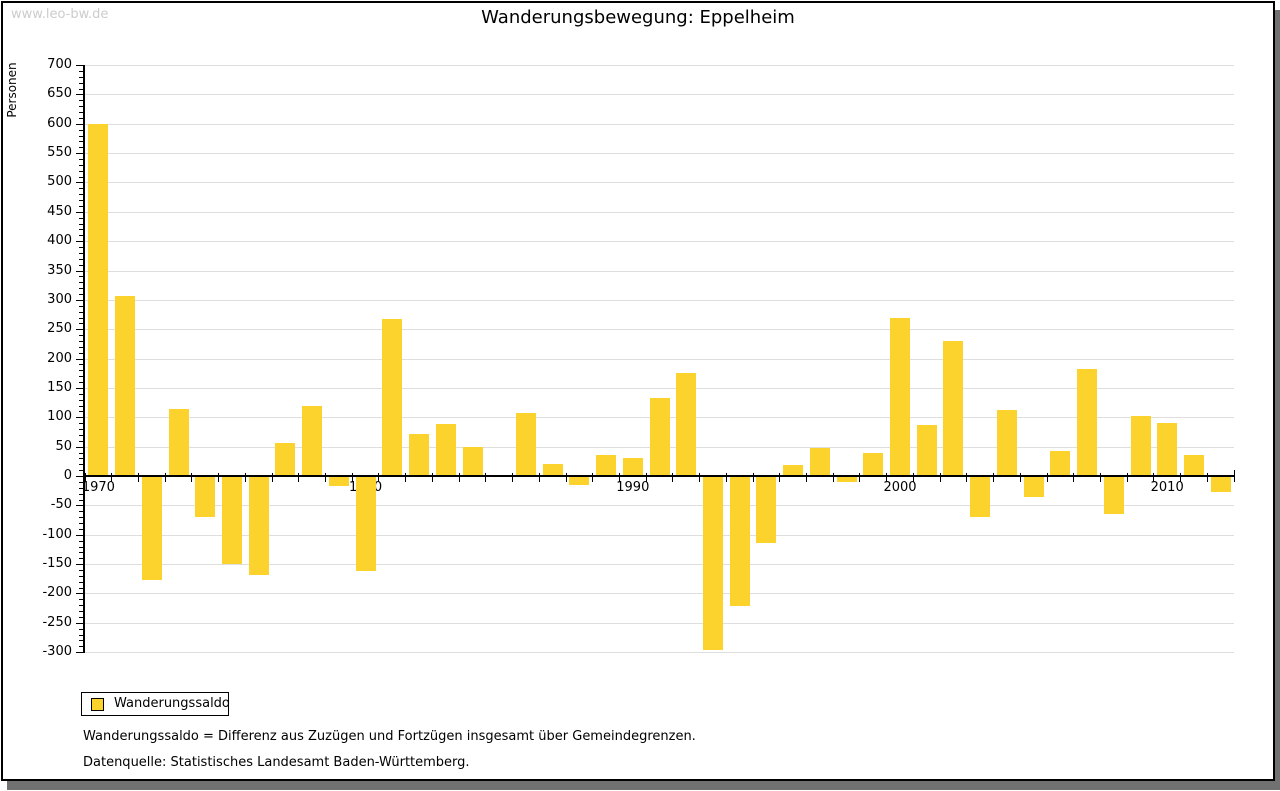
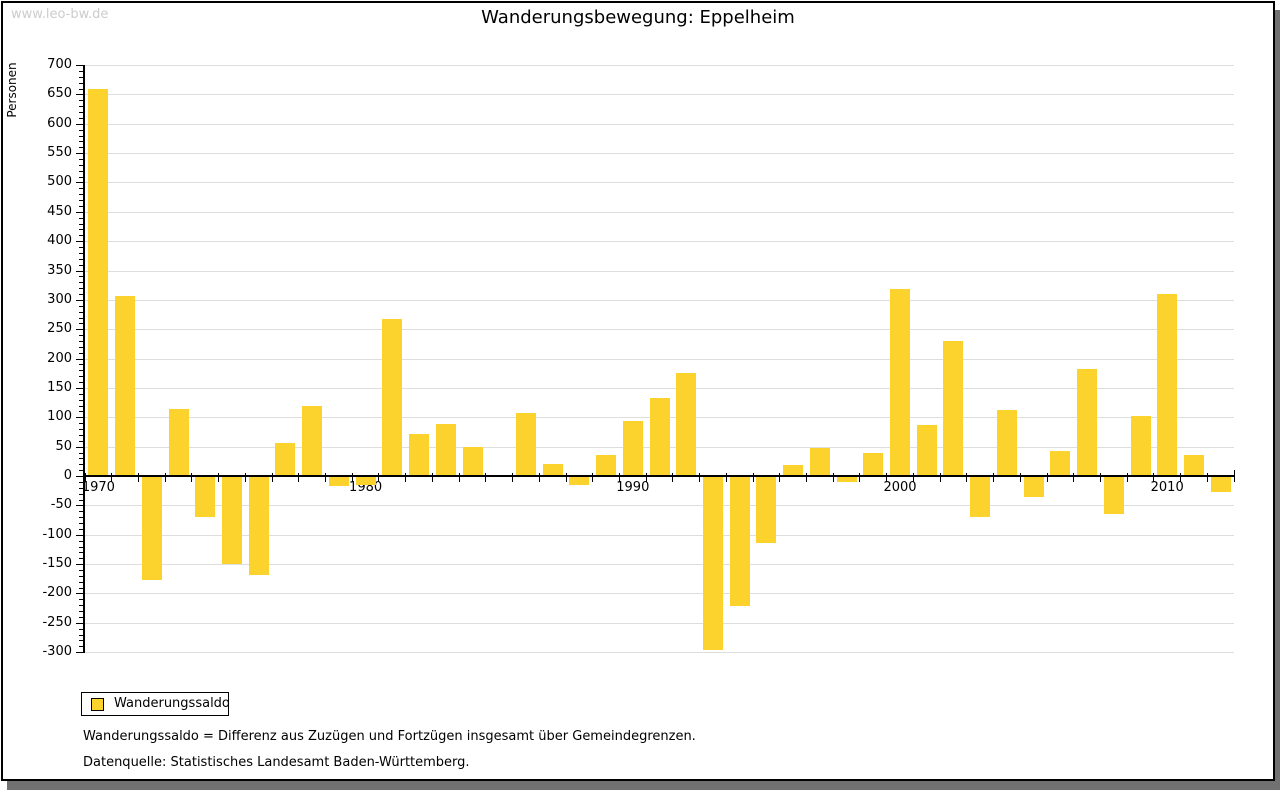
1970: 600 -> 660
1980: -160 -> -10
1990: 30 -> 90
2000: 270 -> 320
2010: 90 -> 310
